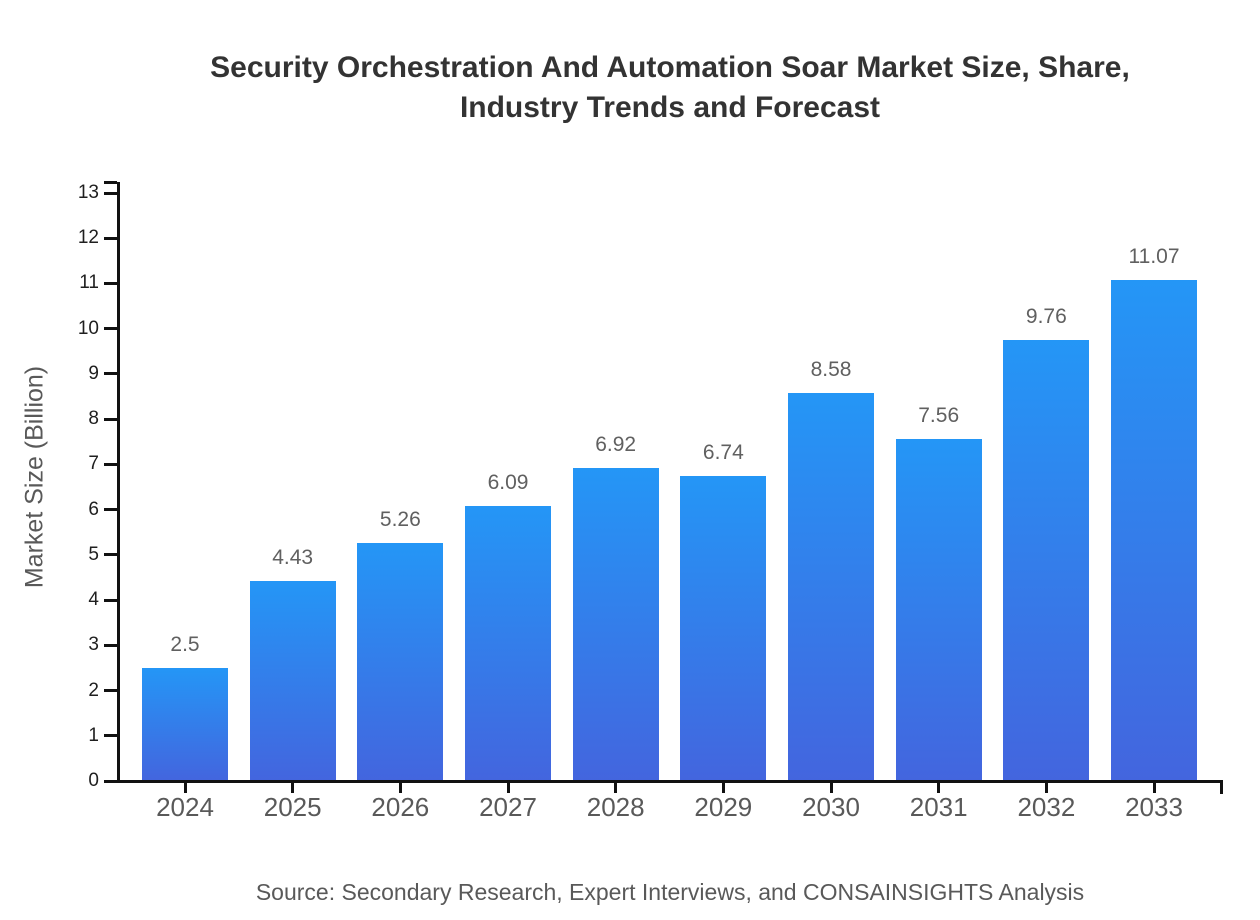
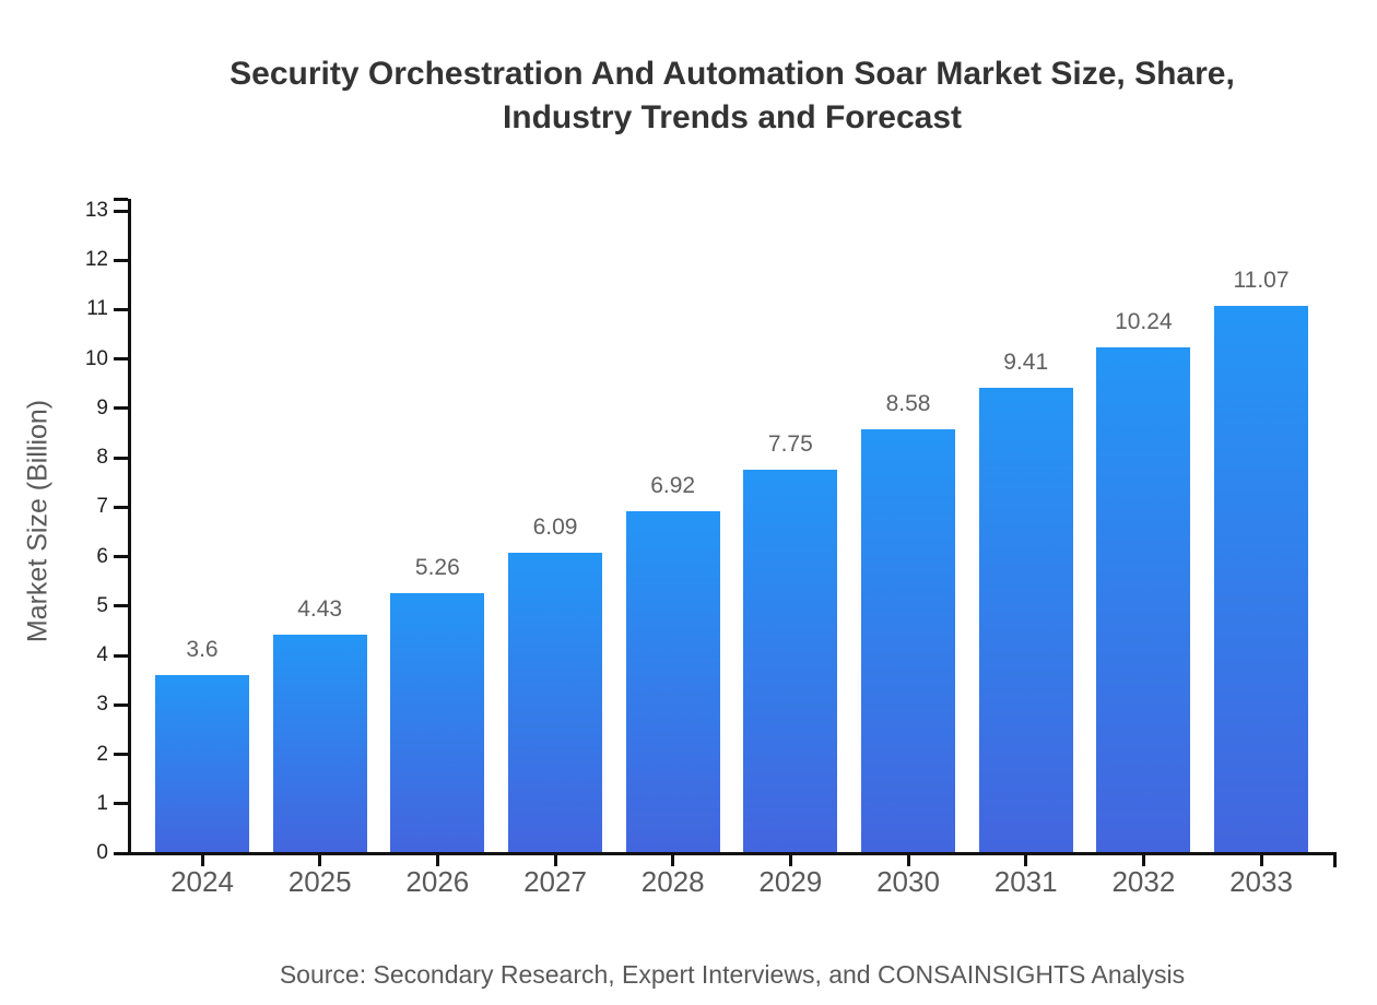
2024: 2.5 -> 3.6
2029: 6.74 -> 7.75
2031: 7.56 -> 9.41
2032: 9.76 -> 10.24
